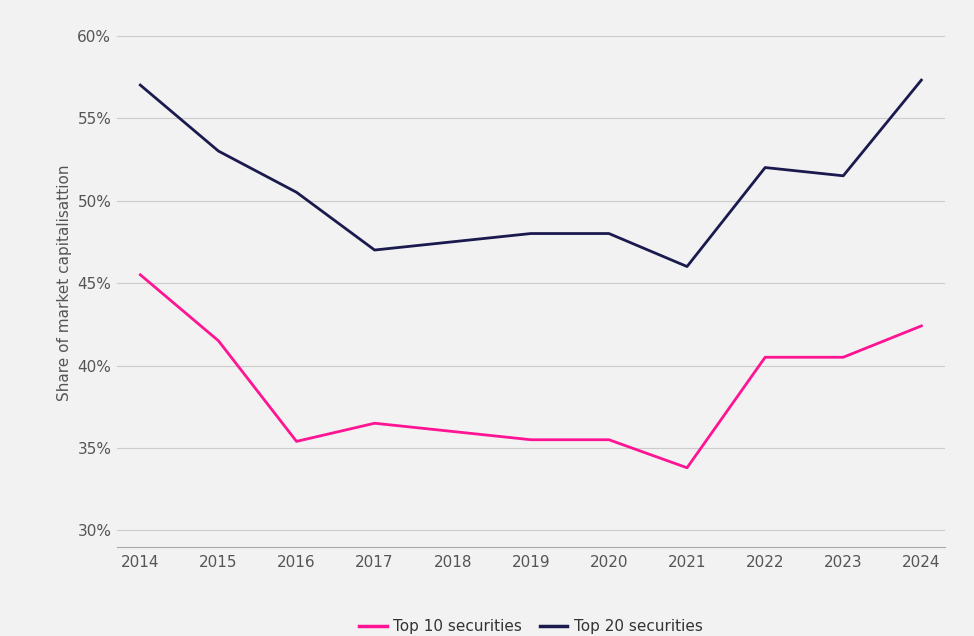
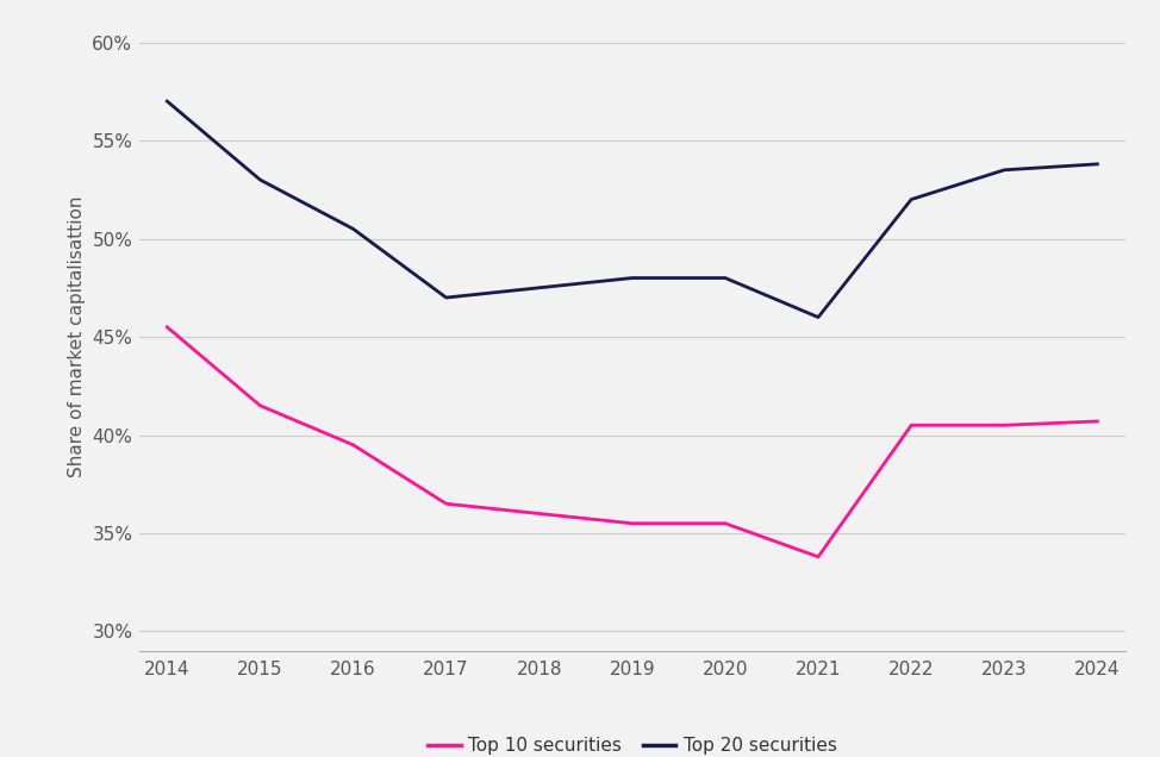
Top 10 securities/2016: 35.4% -> 39.5%
Top 20 securities/2023: 51.5% -> 53.5%
Top 10 securities/2024: 42.4% -> 40.7%
Top 20 securities/2024: 57.3% -> 53.8%
